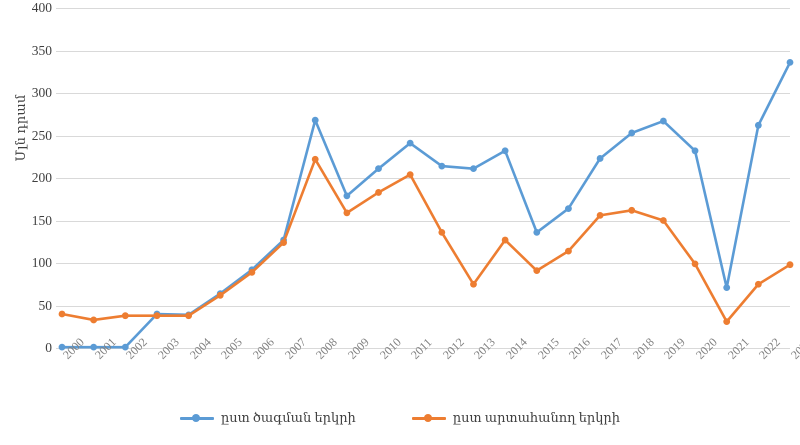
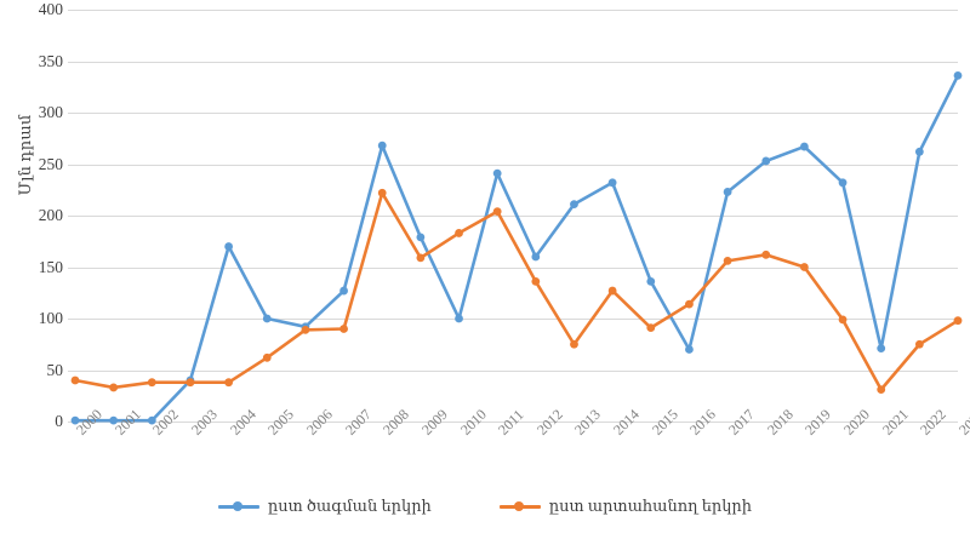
ըստ ծագման երկրի/2004: 40 -> 170
ըստ ծագման երկրի/2005: 60 -> 100
ըստ արտահանող երկրի/2007: 120 -> 90
ըստ ծագման երկրի/2010: 210 -> 100
ըստ ծագման երկրի/2012: 210 -> 160
ըստ ծագման երկրի/2016: 160 -> 70
